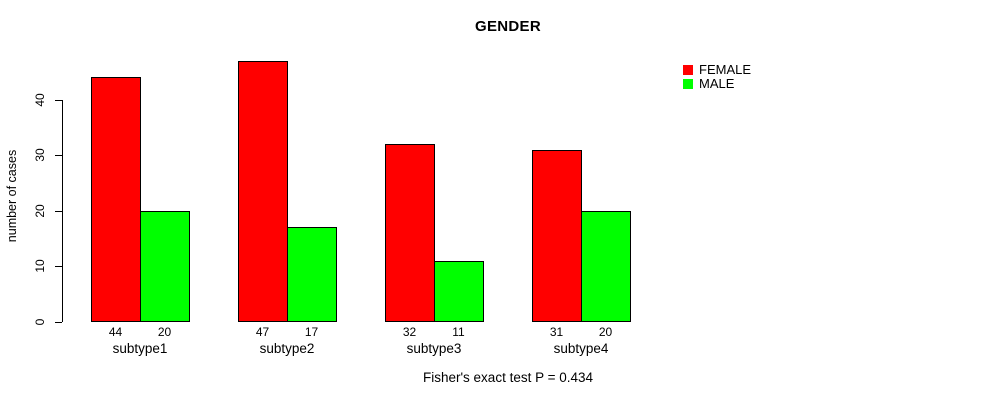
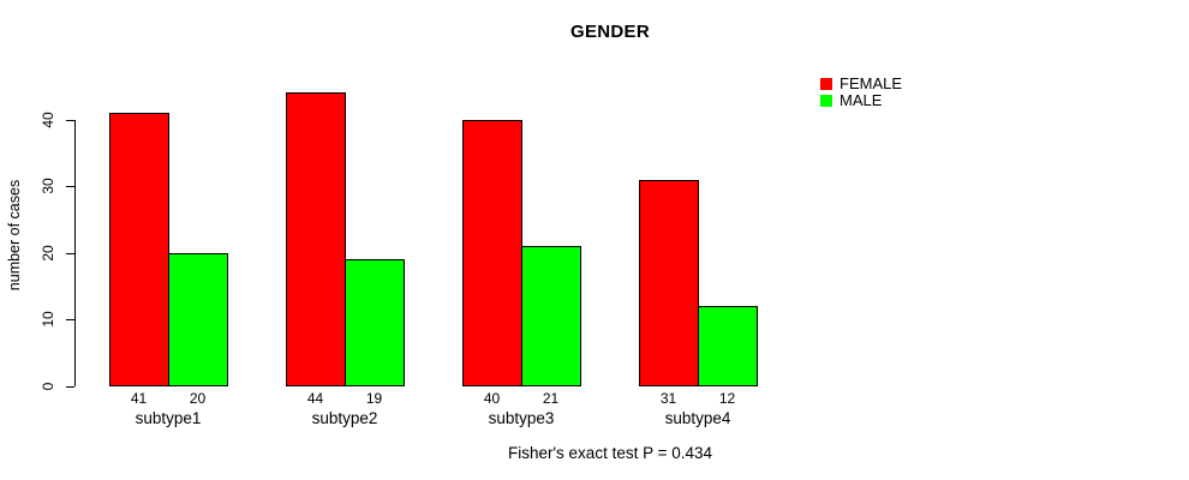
FEMALE/subtype1: 44 -> 41
FEMALE/subtype2: 47 -> 44
MALE/subtype2: 17 -> 19
FEMALE/subtype3: 32 -> 40
MALE/subtype3: 11 -> 21
MALE/subtype4: 20 -> 12
